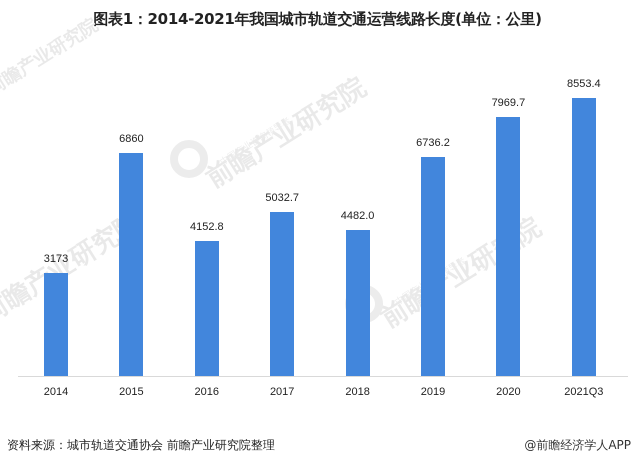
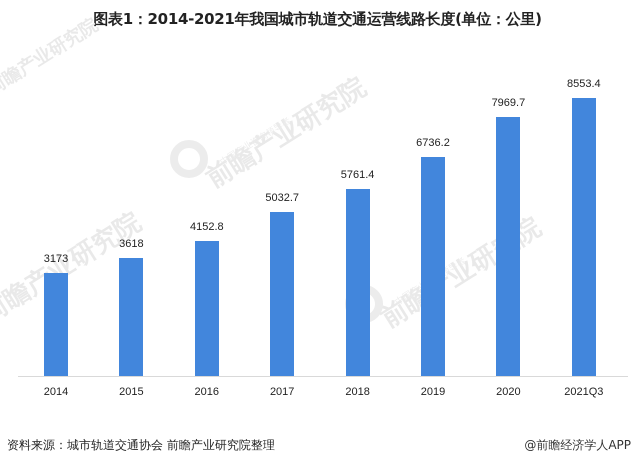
2015: 6860 -> 3618
2018: 4482.0 -> 5761.4
